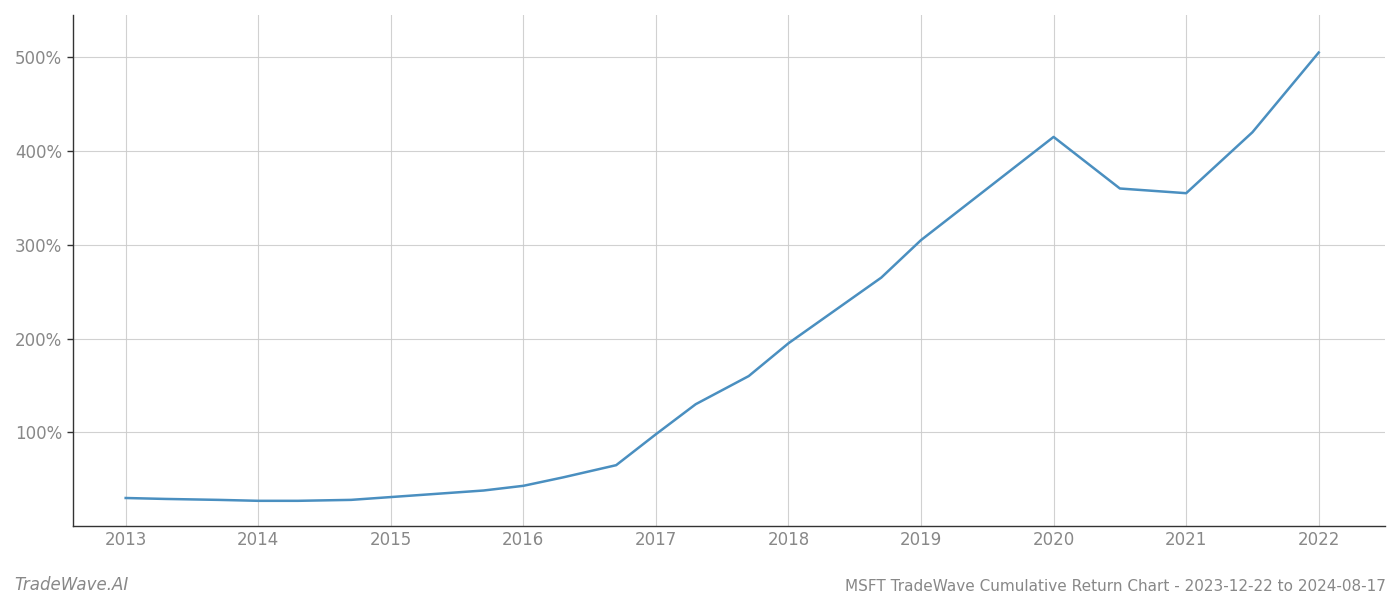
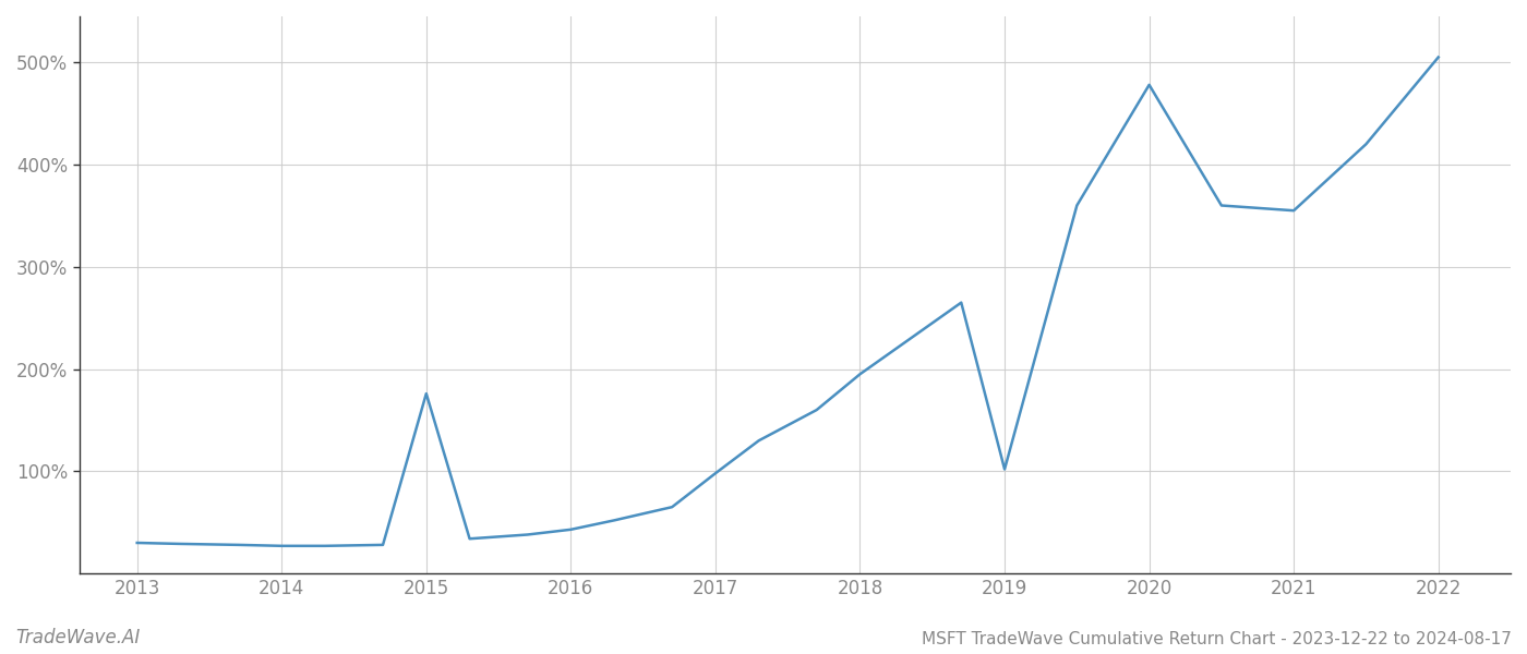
2015: 31% -> 176%
2019: 305% -> 102%
2020: 415% -> 478%
